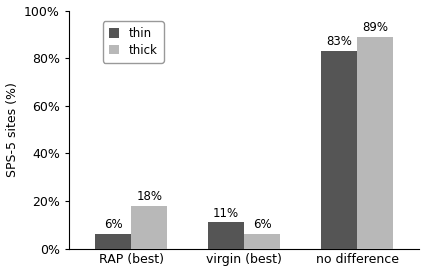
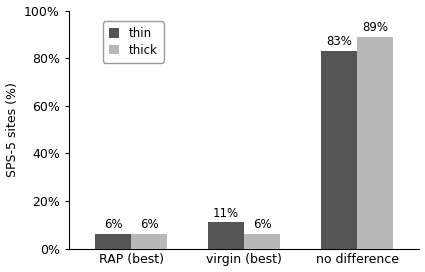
thick/RAP (best): 18% -> 6%
